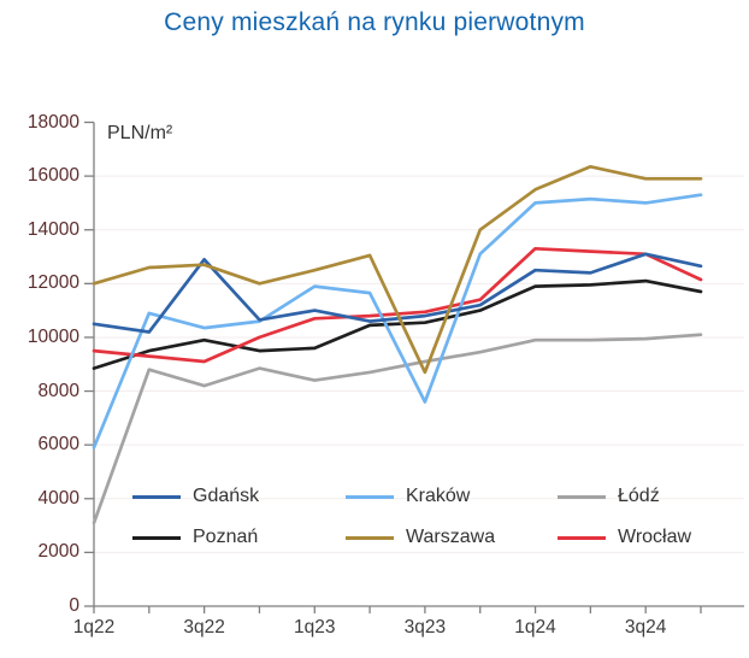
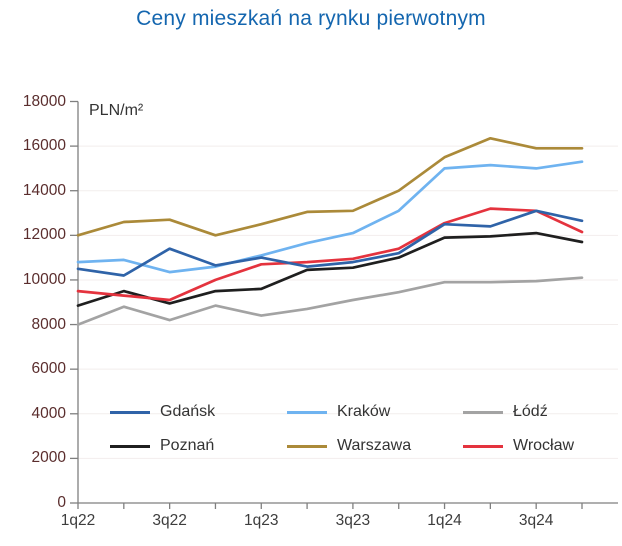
Kraków/1q22: 5900 -> 10800
Łódź/1q22: 3100 -> 8000
Gdańsk/3q22: 12900 -> 11400
Poznań/3q22: 9900 -> 9000
Kraków/1q23: 11900 -> 11100
Kraków/3q23: 7600 -> 12100
Warszawa/3q23: 8700 -> 13100
Wrocław/1q24: 13300 -> 12600
